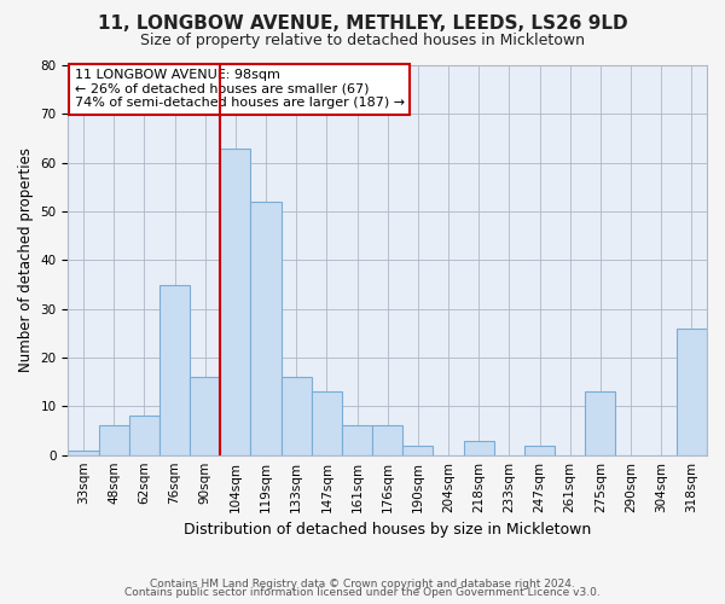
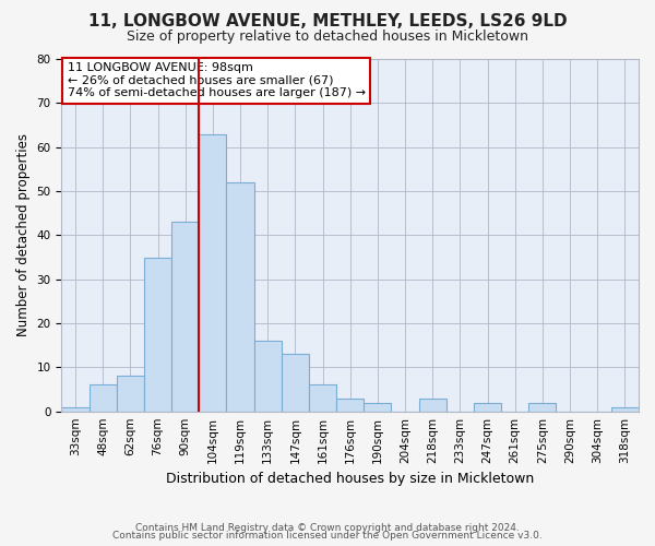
90sqm: 16 -> 43
176sqm: 6 -> 3
275sqm: 13 -> 2
318sqm: 26 -> 1
